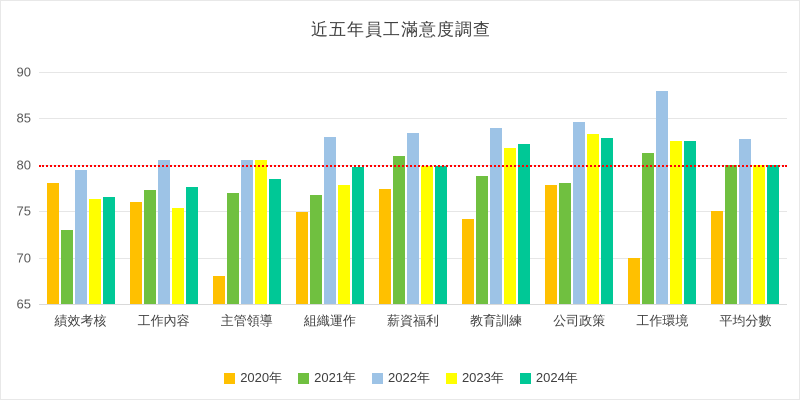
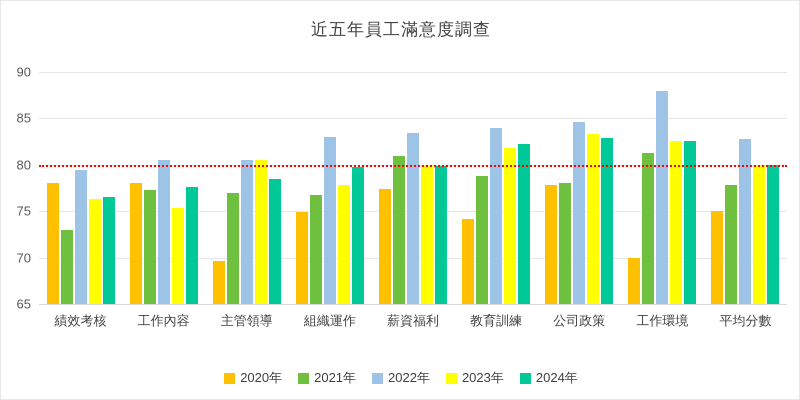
2020年/工作內容: 76 -> 78
2020年/主管領導: 68 -> 70
2021年/平均分數: 80 -> 78
